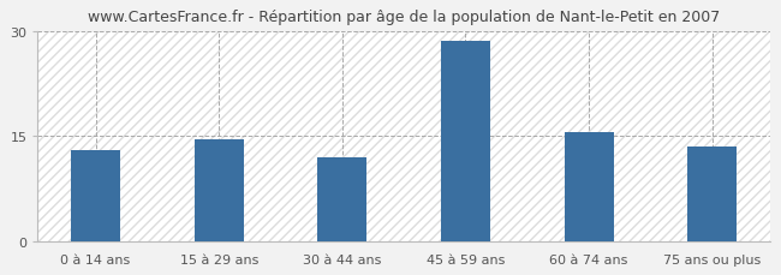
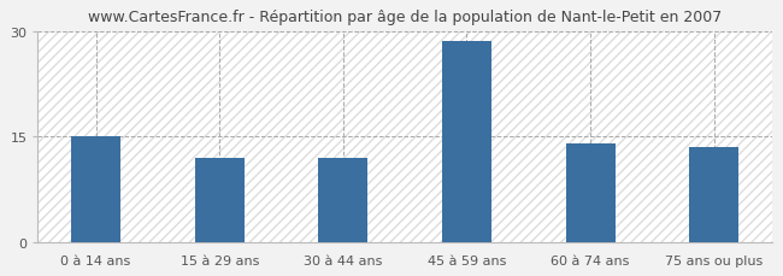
0 à 14 ans: 13.0 -> 15.0
15 à 29 ans: 14.5 -> 12.0
60 à 74 ans: 15.5 -> 14.0
